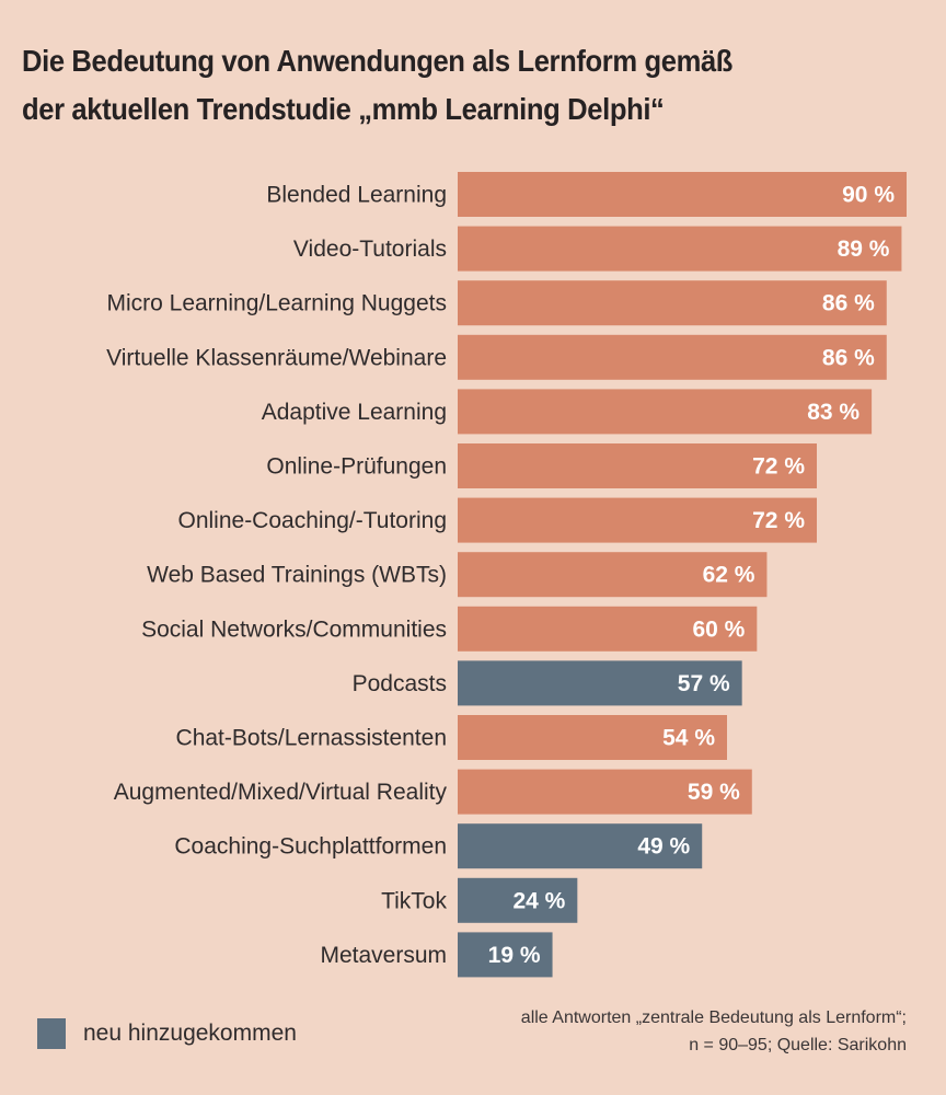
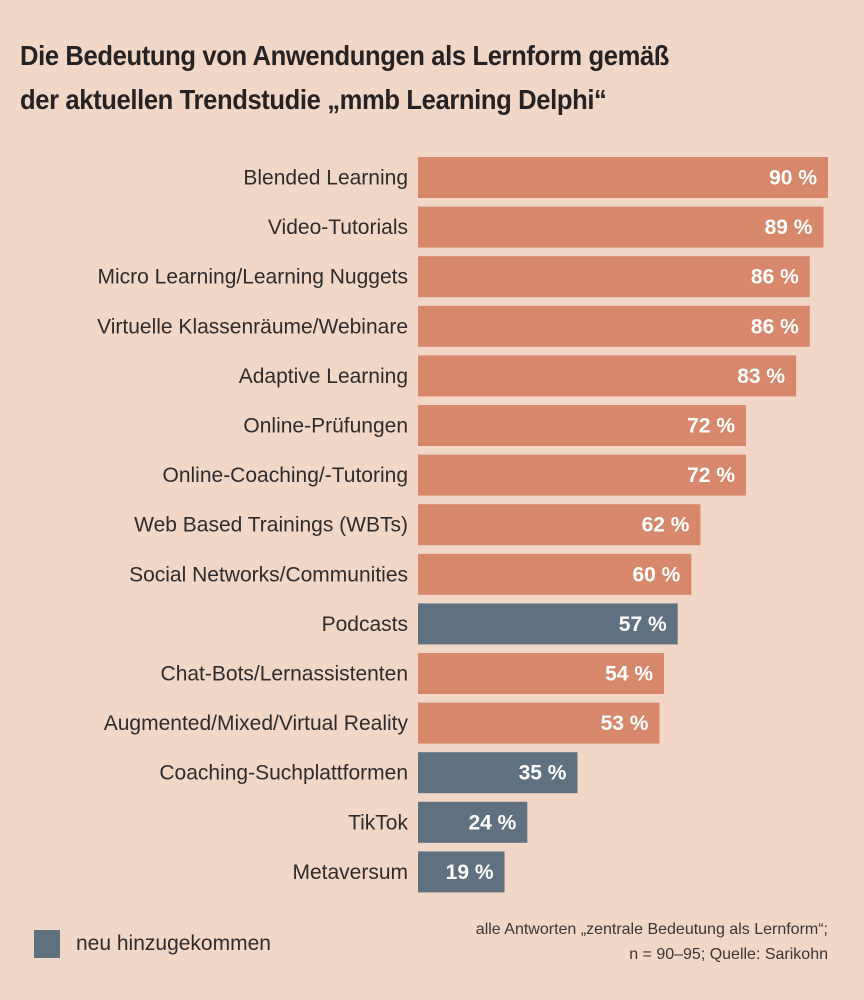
Augmented/Mixed/Virtual Reality: 59 -> 53
Coaching-Suchplattformen: 49 -> 35
